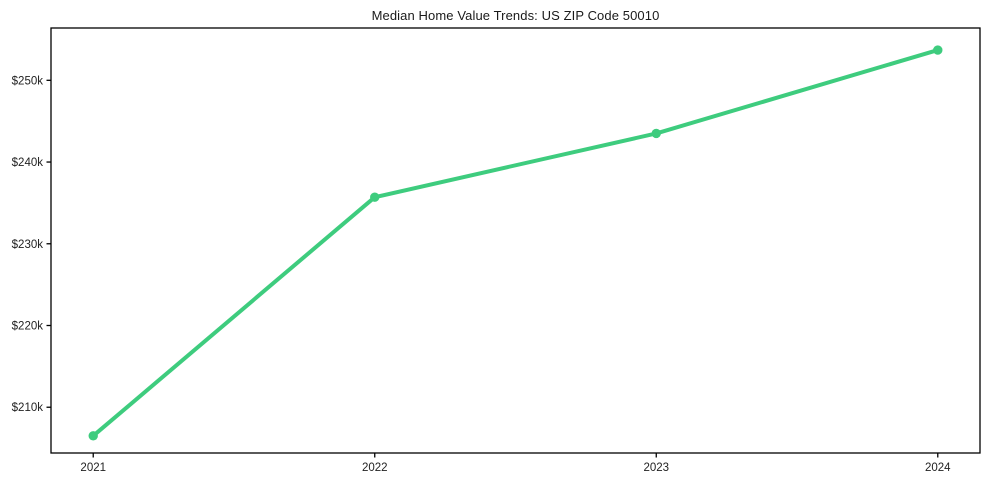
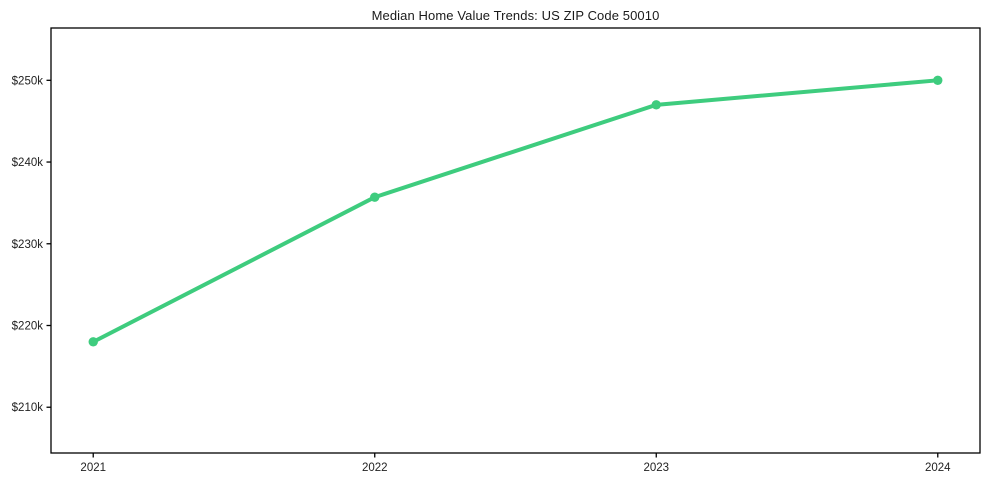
2021: $206k -> $218k
2023: $244k -> $247k
2024: $254k -> $250k
